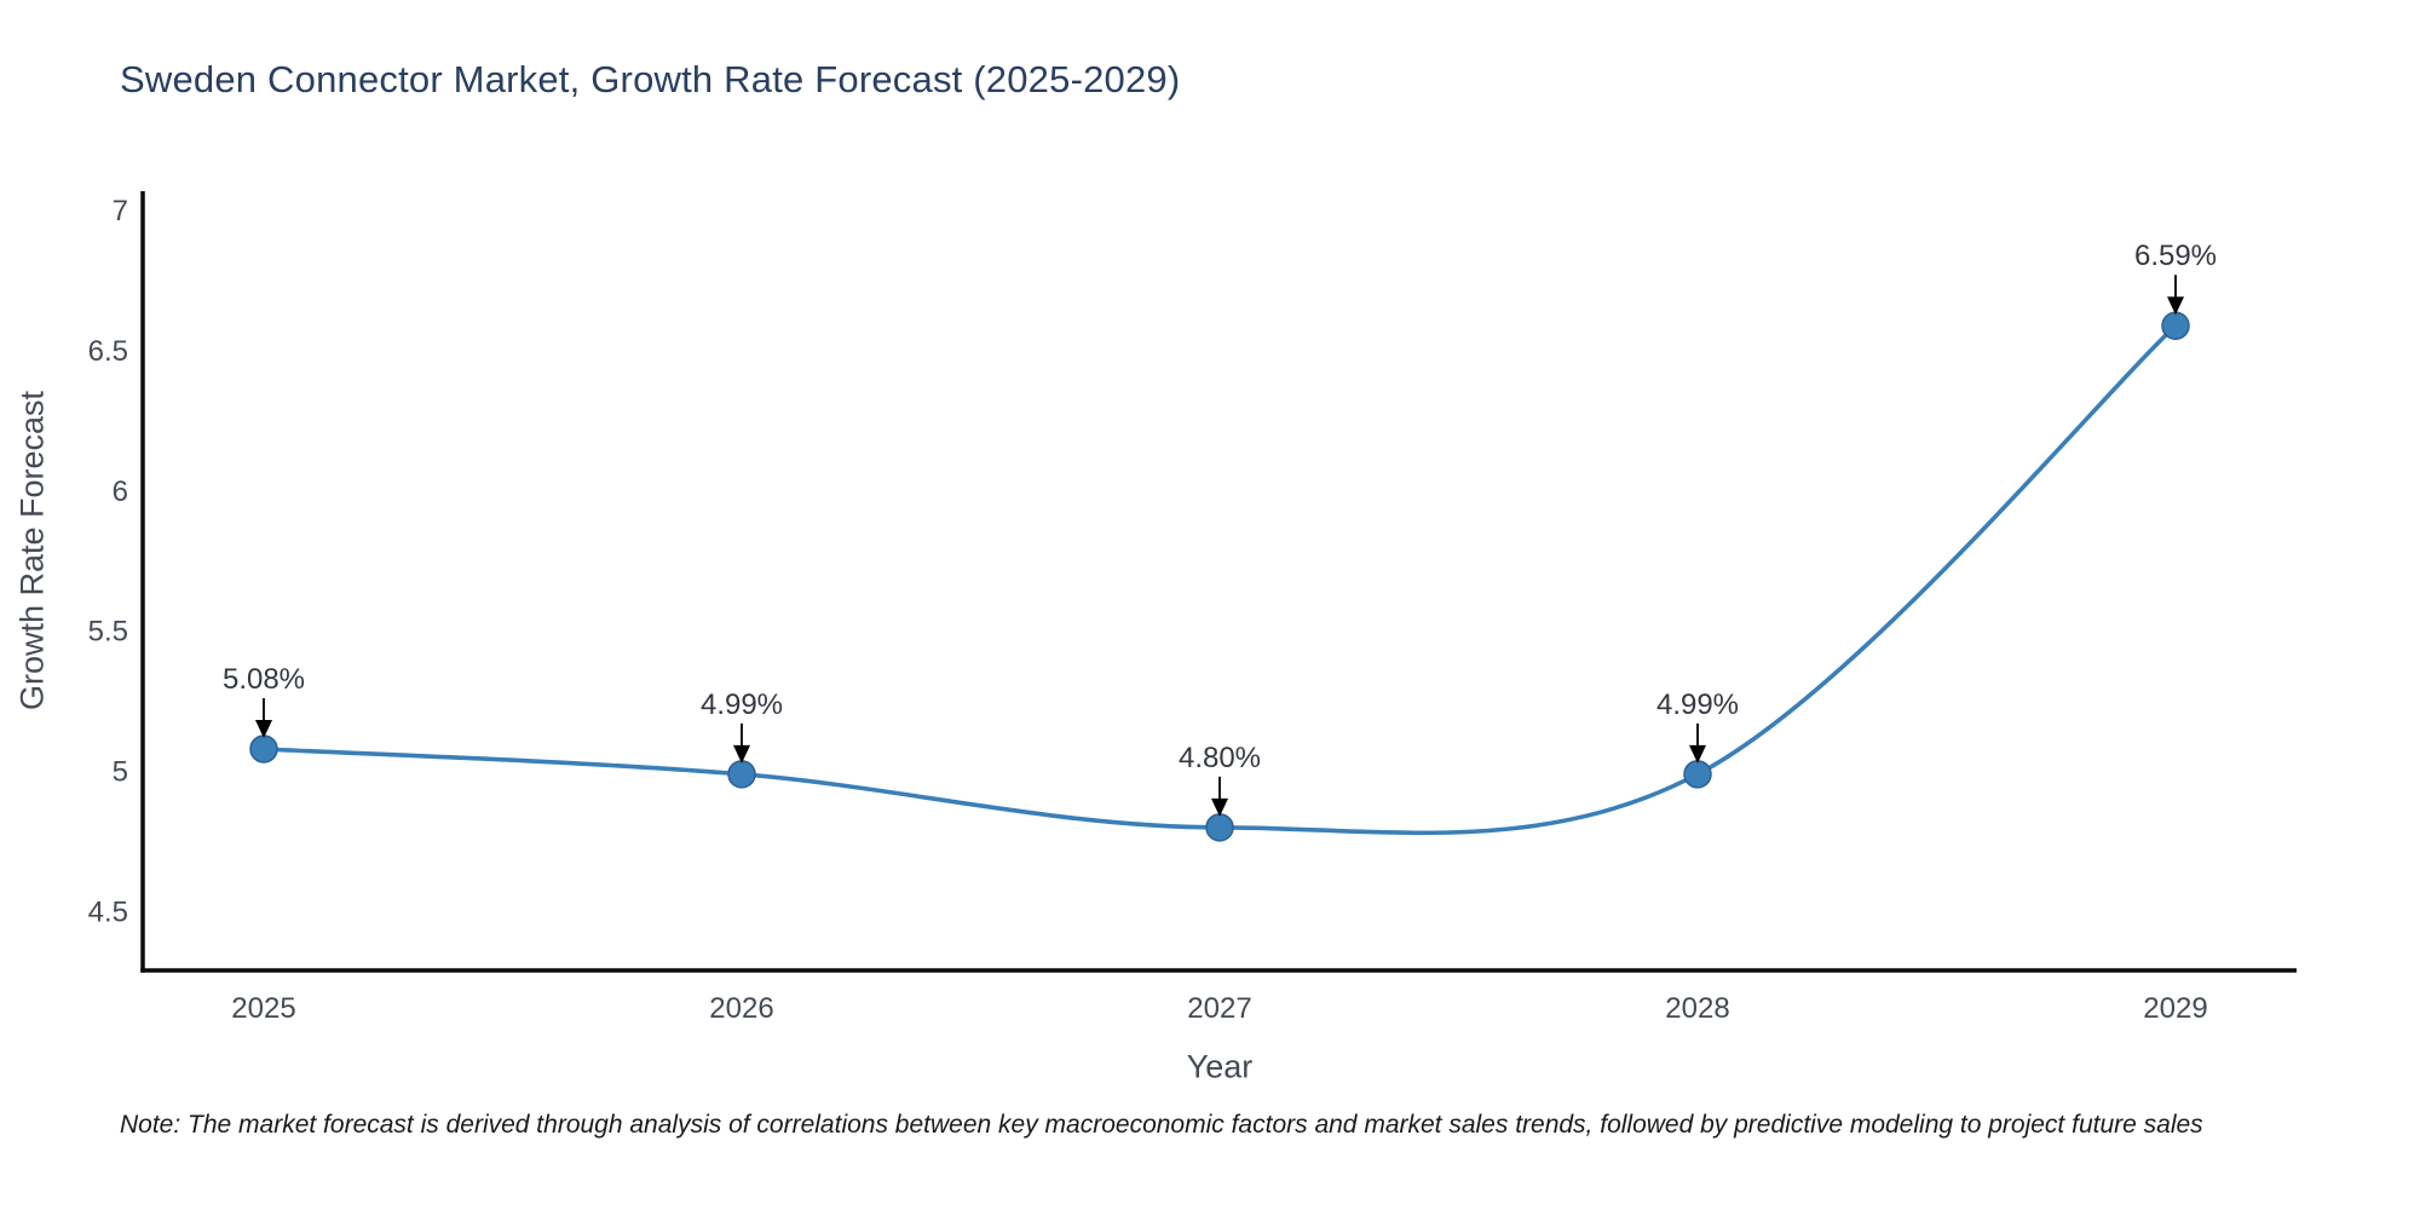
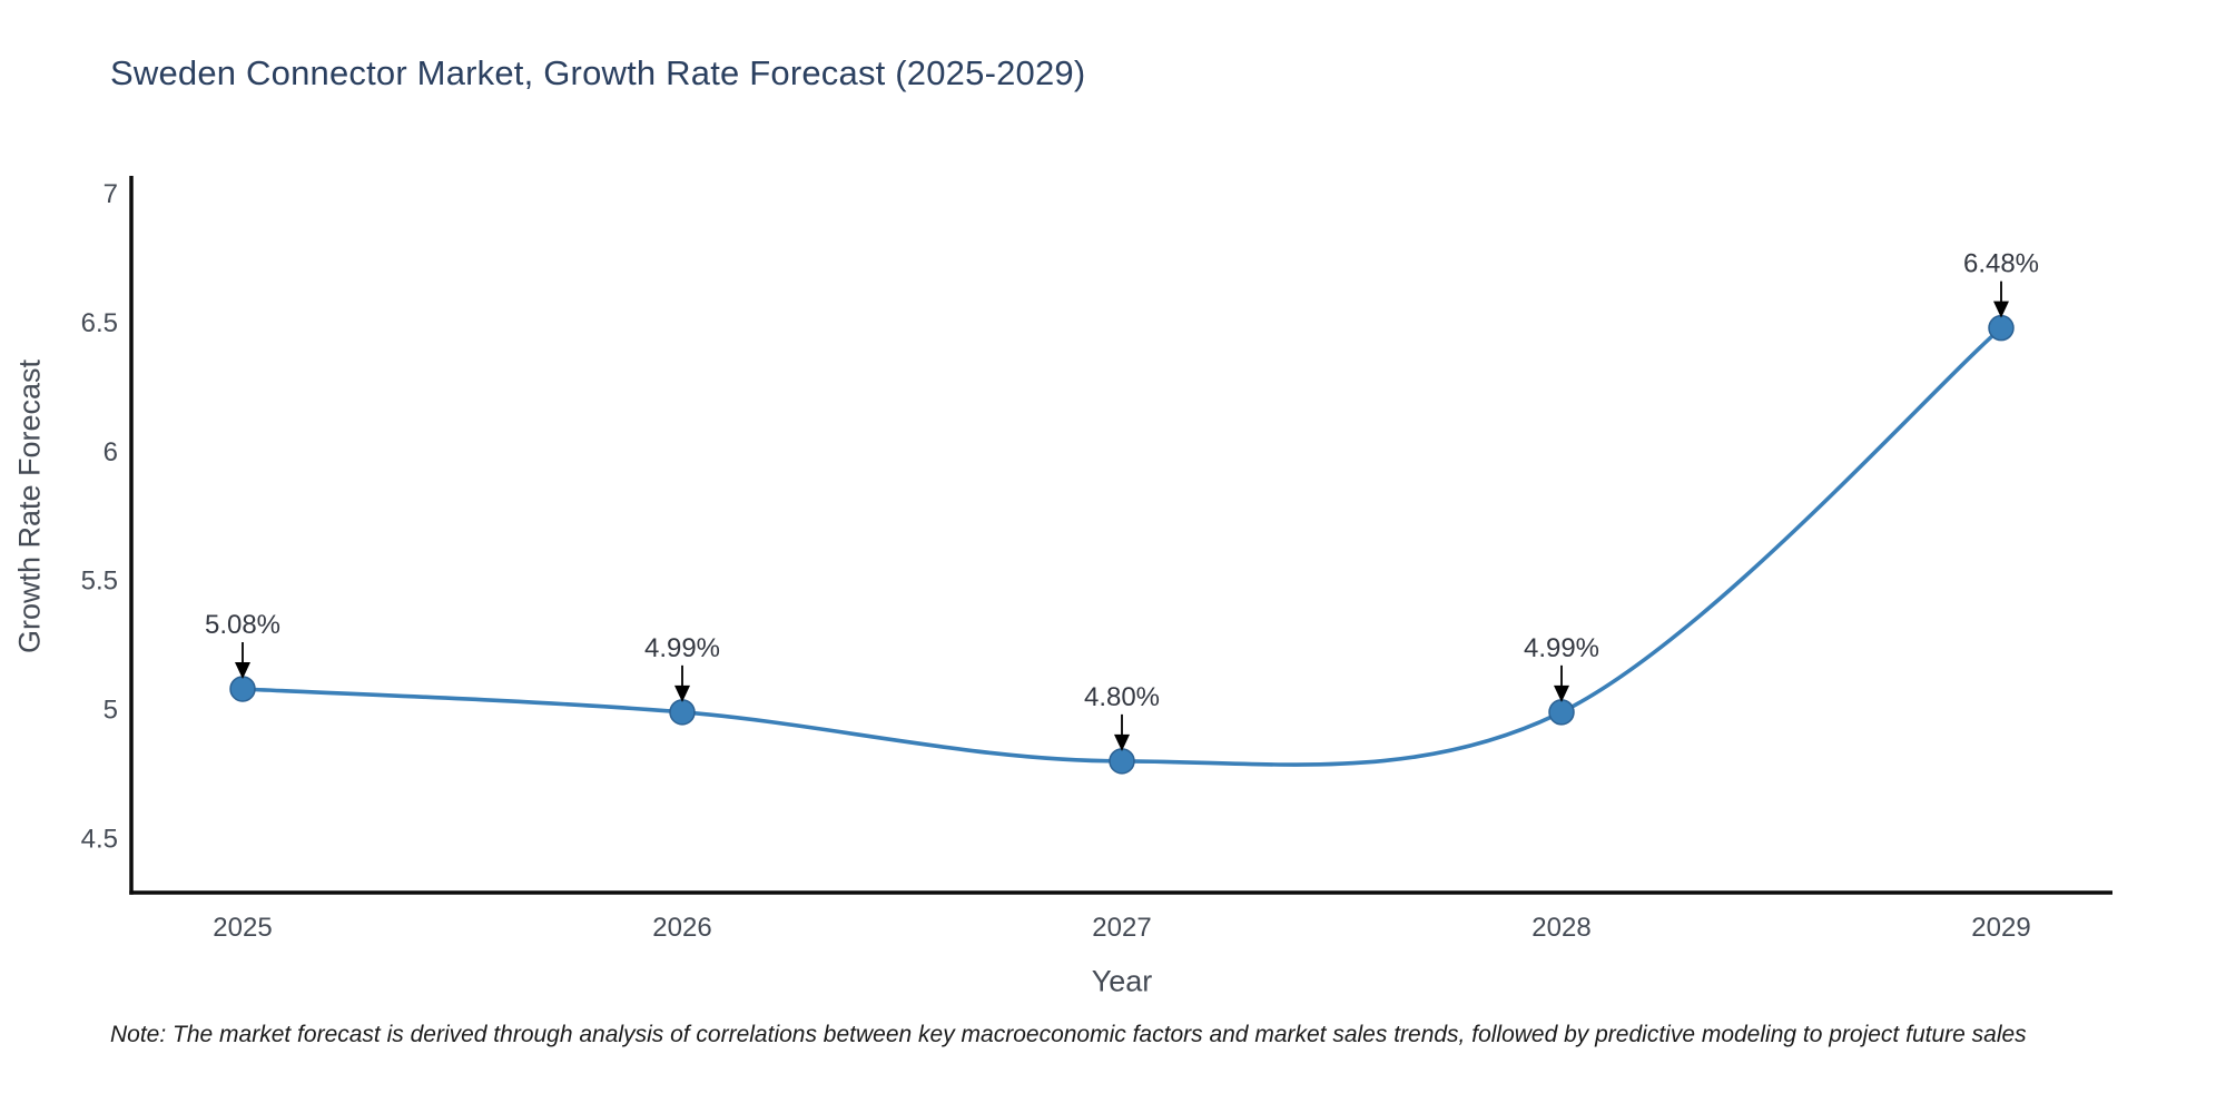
2029: 6.59% -> 6.48%
